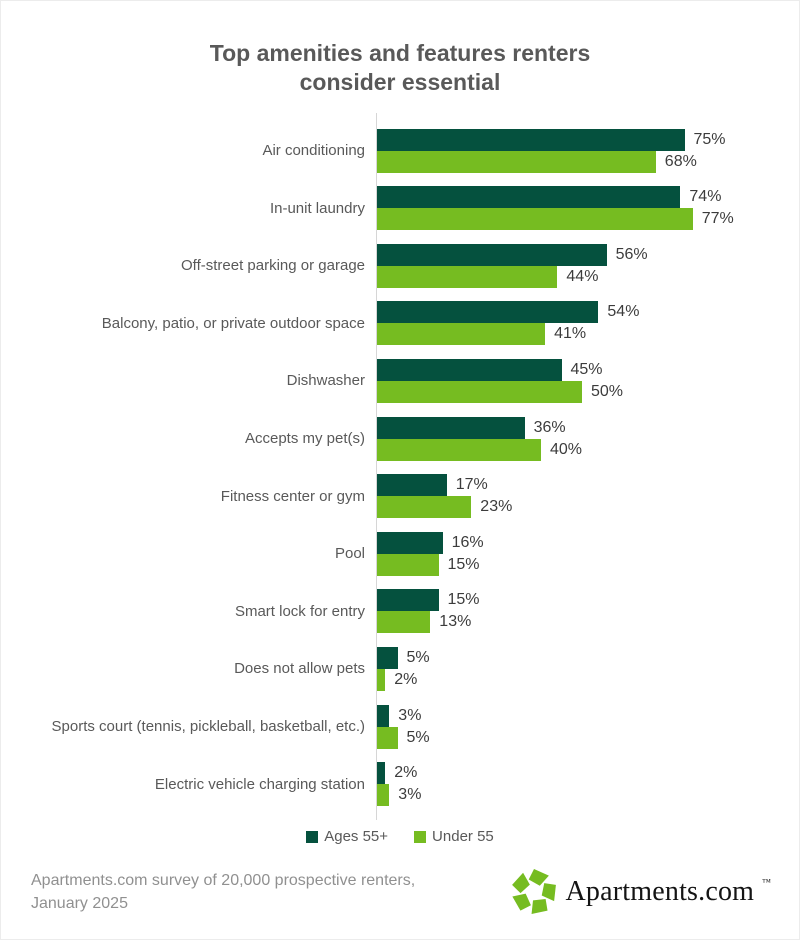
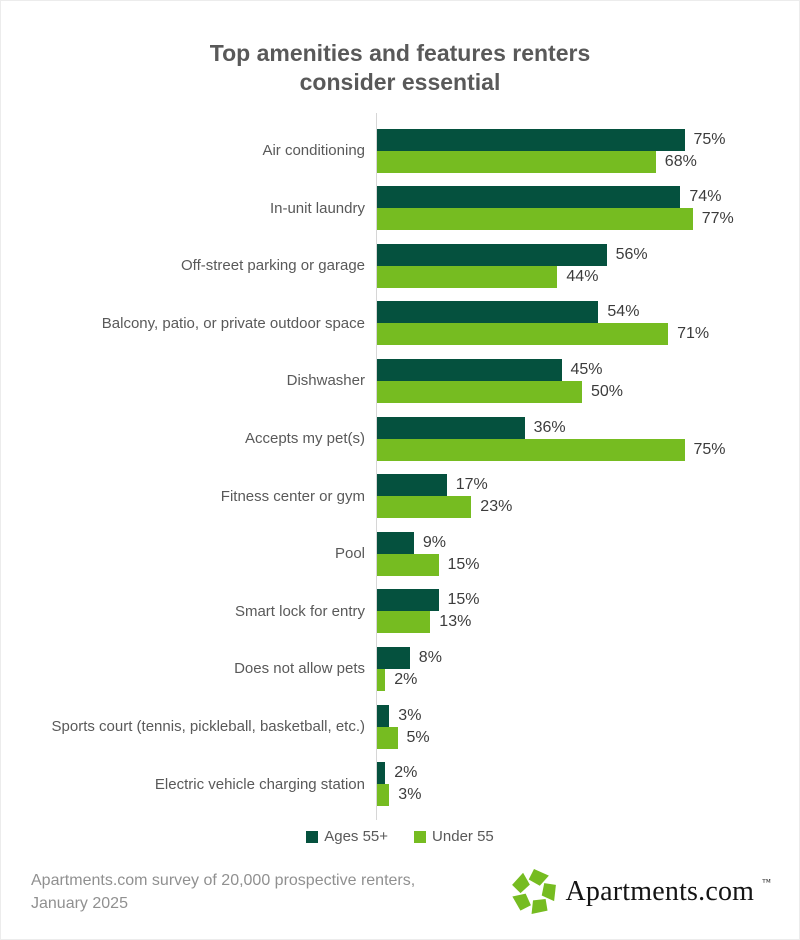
Under 55/Balcony, patio, or private outdoor space: 41% -> 71%
Under 55/Accepts my pet(s): 40% -> 75%
Ages 55+/Pool: 16% -> 9%
Ages 55+/Does not allow pets: 5% -> 8%
